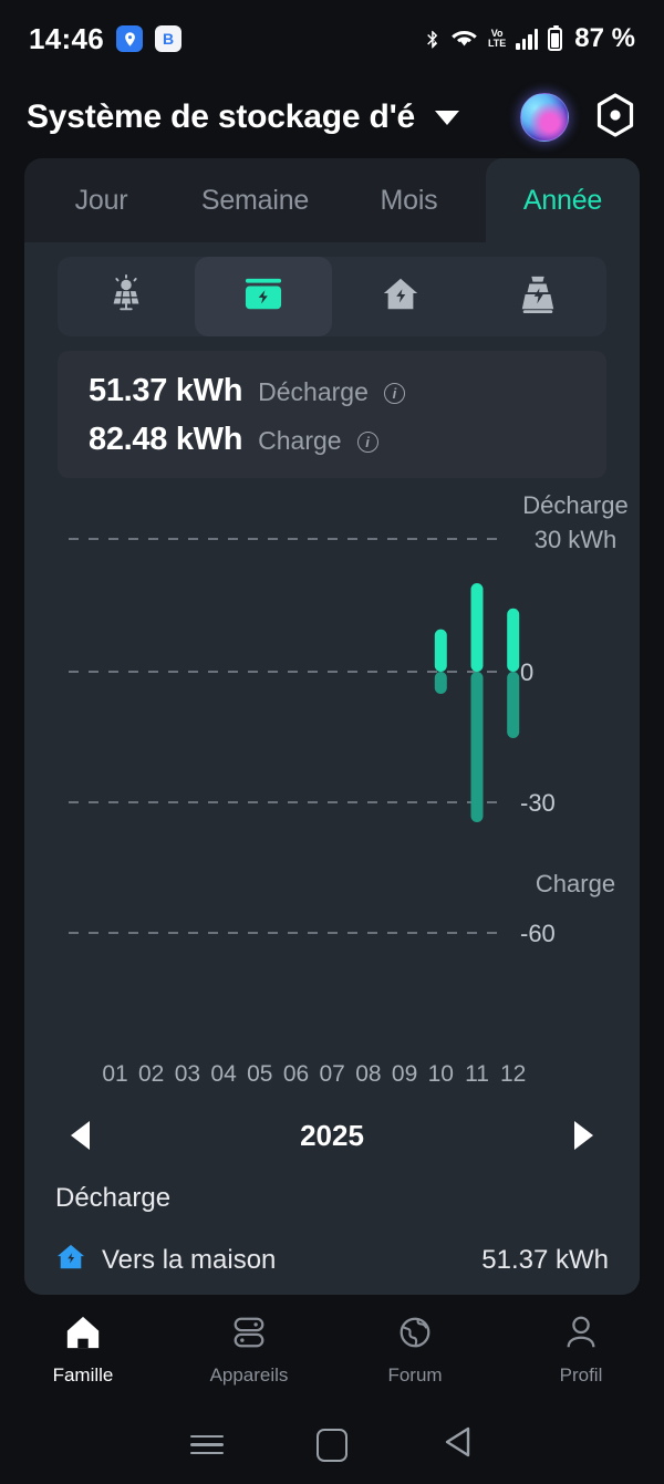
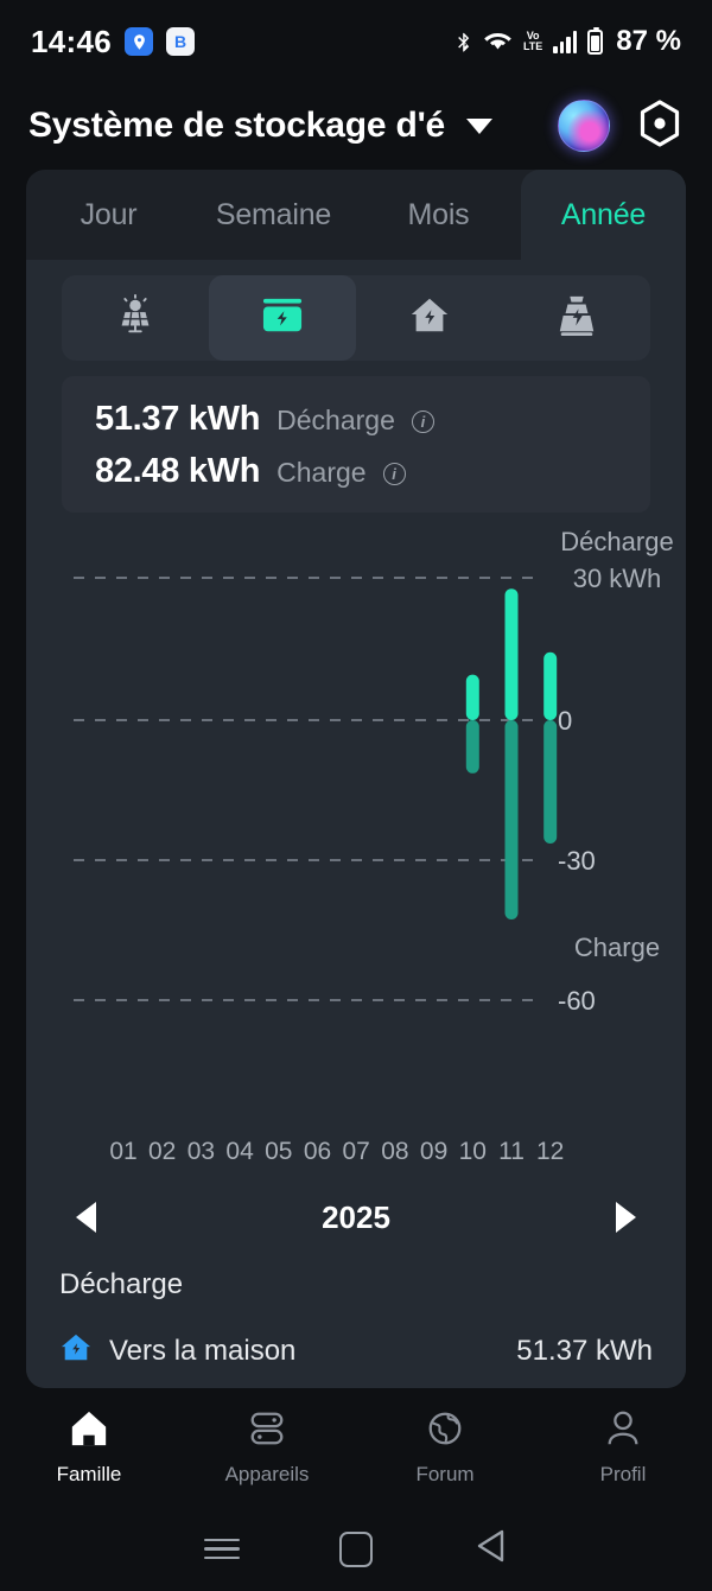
Charge/10: -5 -> -11
Décharge/11: 20 -> 28
Charge/11: -34 -> -42
Charge/12: -15 -> -26
